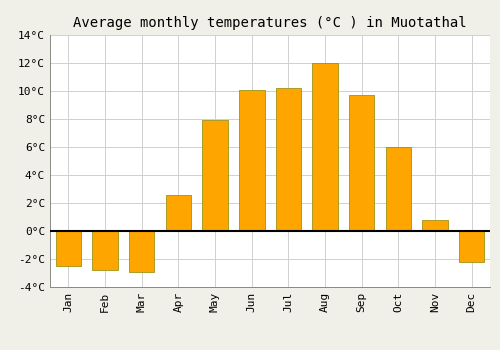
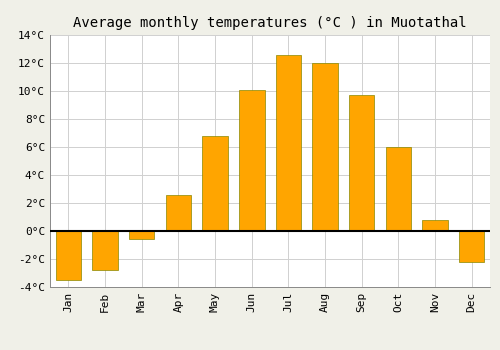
Jan: -2.5°C -> -3.5°C
Mar: -2.9°C -> -0.6°C
May: 7.9°C -> 6.8°C
Jul: 10.2°C -> 12.6°C
